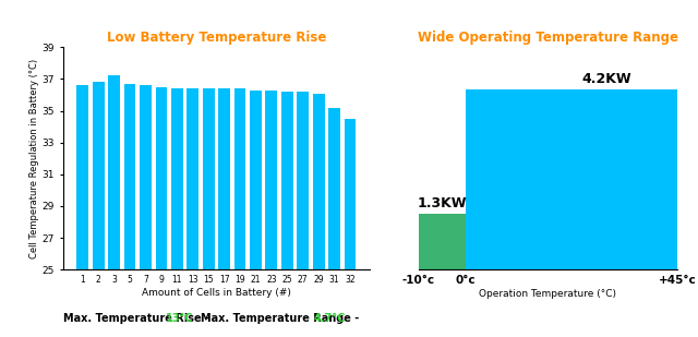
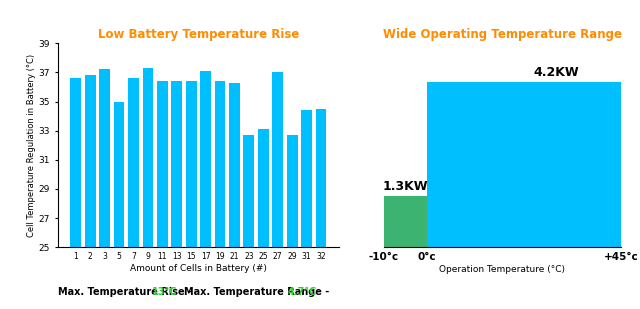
Low Battery Temperature Rise/5: 36.7 -> 35.0
Low Battery Temperature Rise/9: 36.5 -> 37.3
Low Battery Temperature Rise/17: 36.4 -> 37.1
Low Battery Temperature Rise/23: 36.3 -> 32.7
Low Battery Temperature Rise/25: 36.2 -> 33.1
Low Battery Temperature Rise/27: 36.2 -> 37.0
Low Battery Temperature Rise/29: 36.1 -> 32.7
Low Battery Temperature Rise/31: 35.2 -> 34.4
